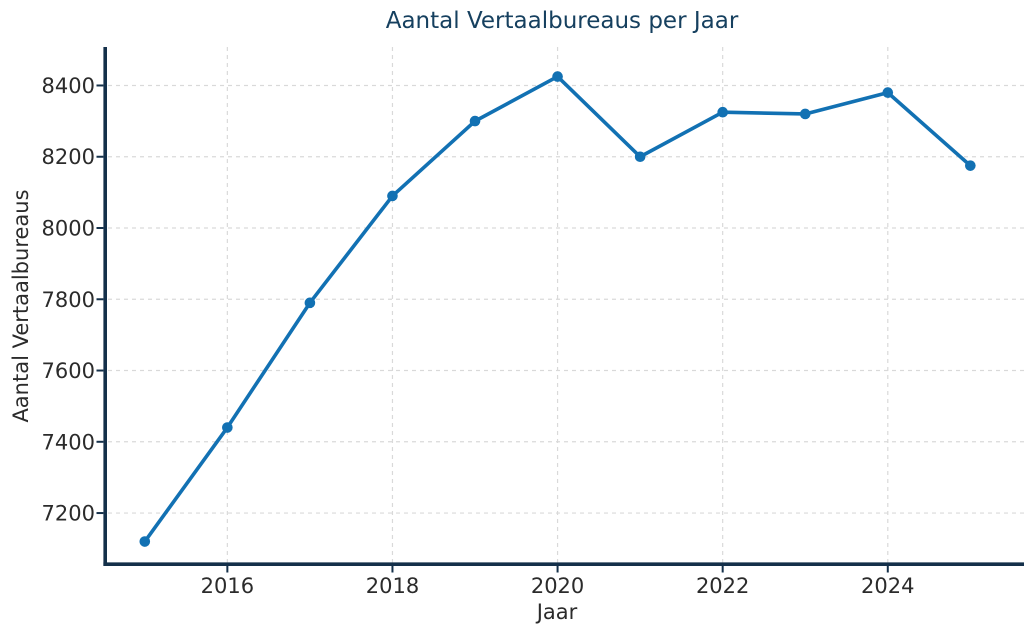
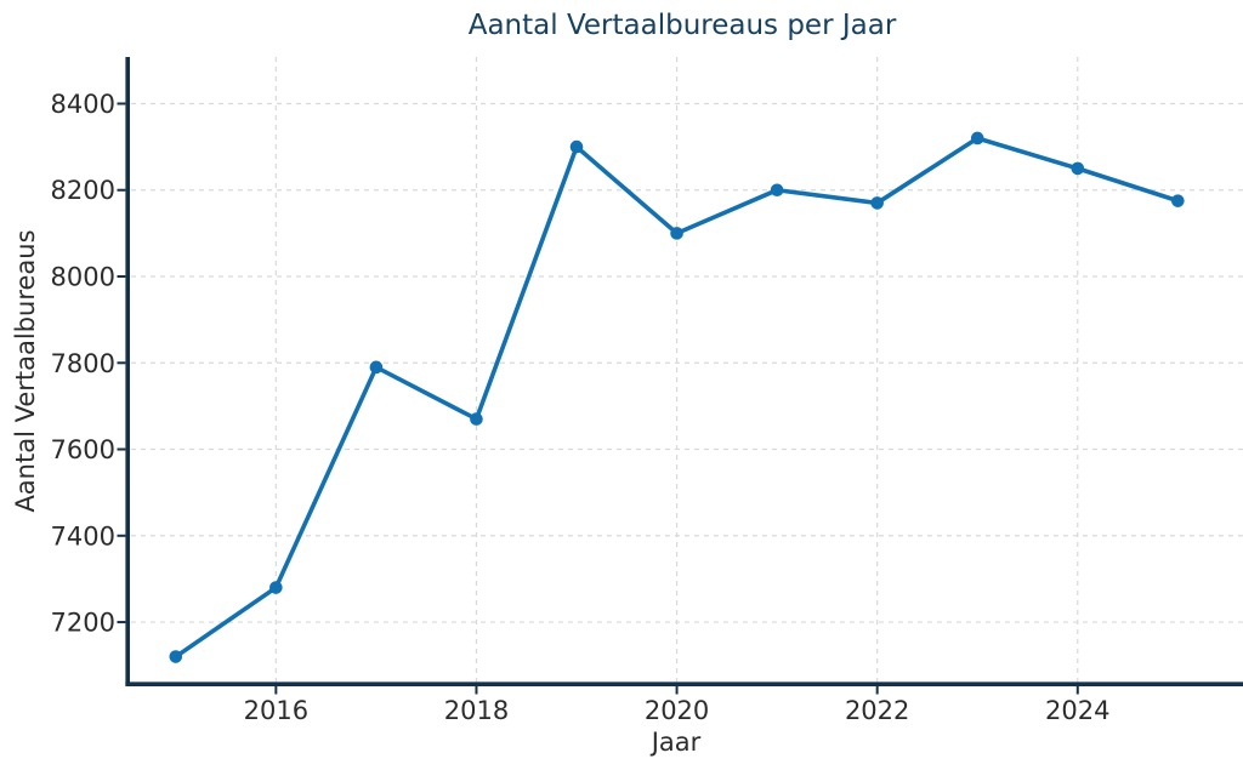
2016: 7440 -> 7280
2018: 8090 -> 7670
2020: 8420 -> 8100
2022: 8320 -> 8170
2024: 8380 -> 8250
